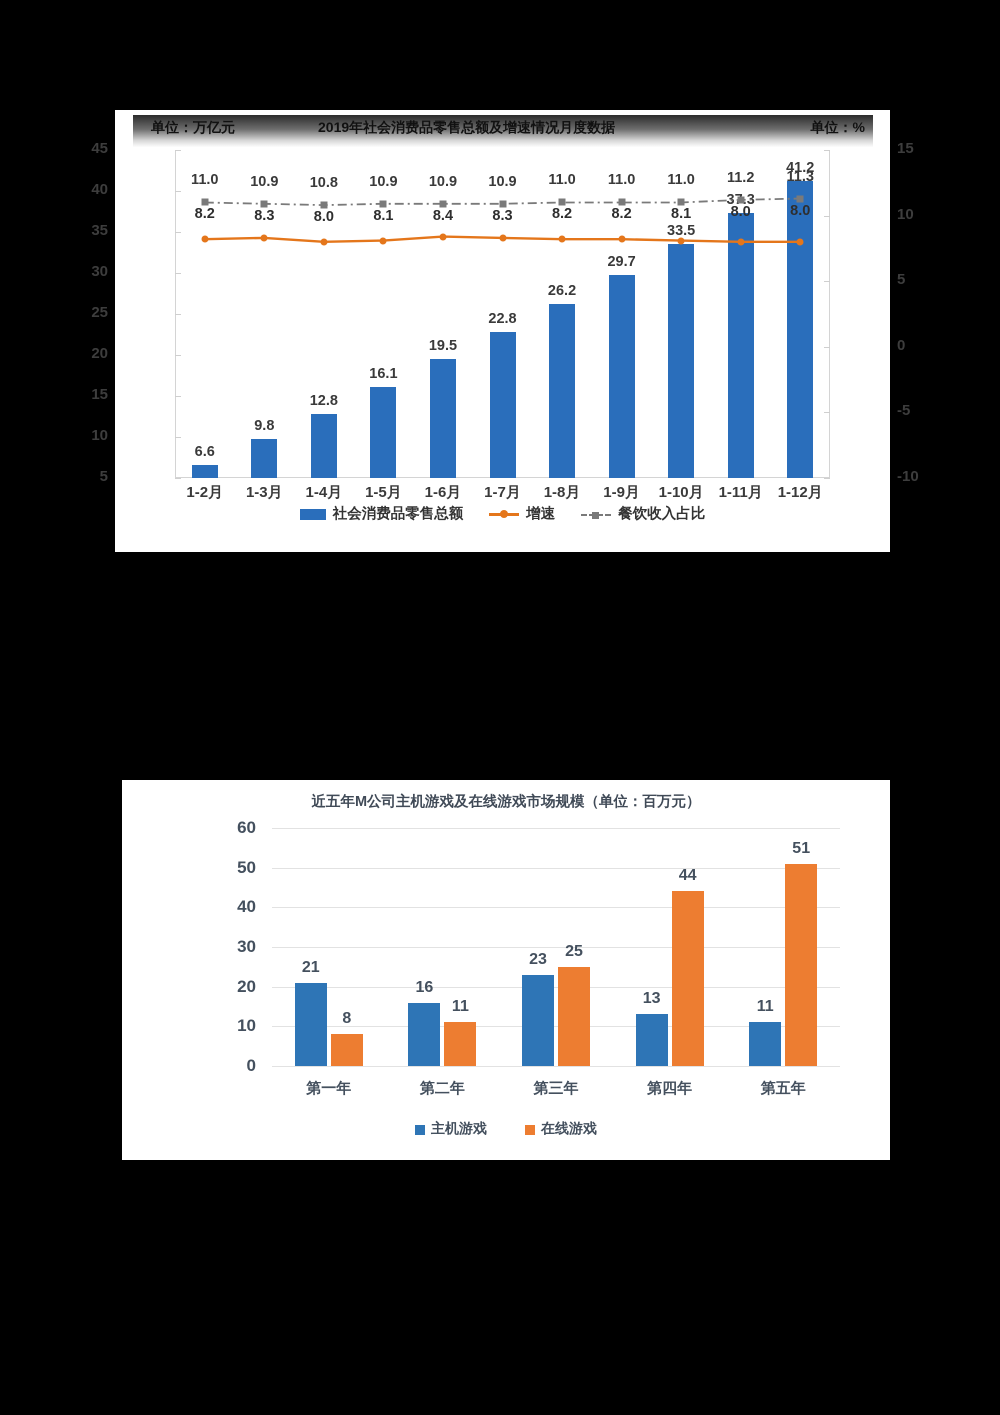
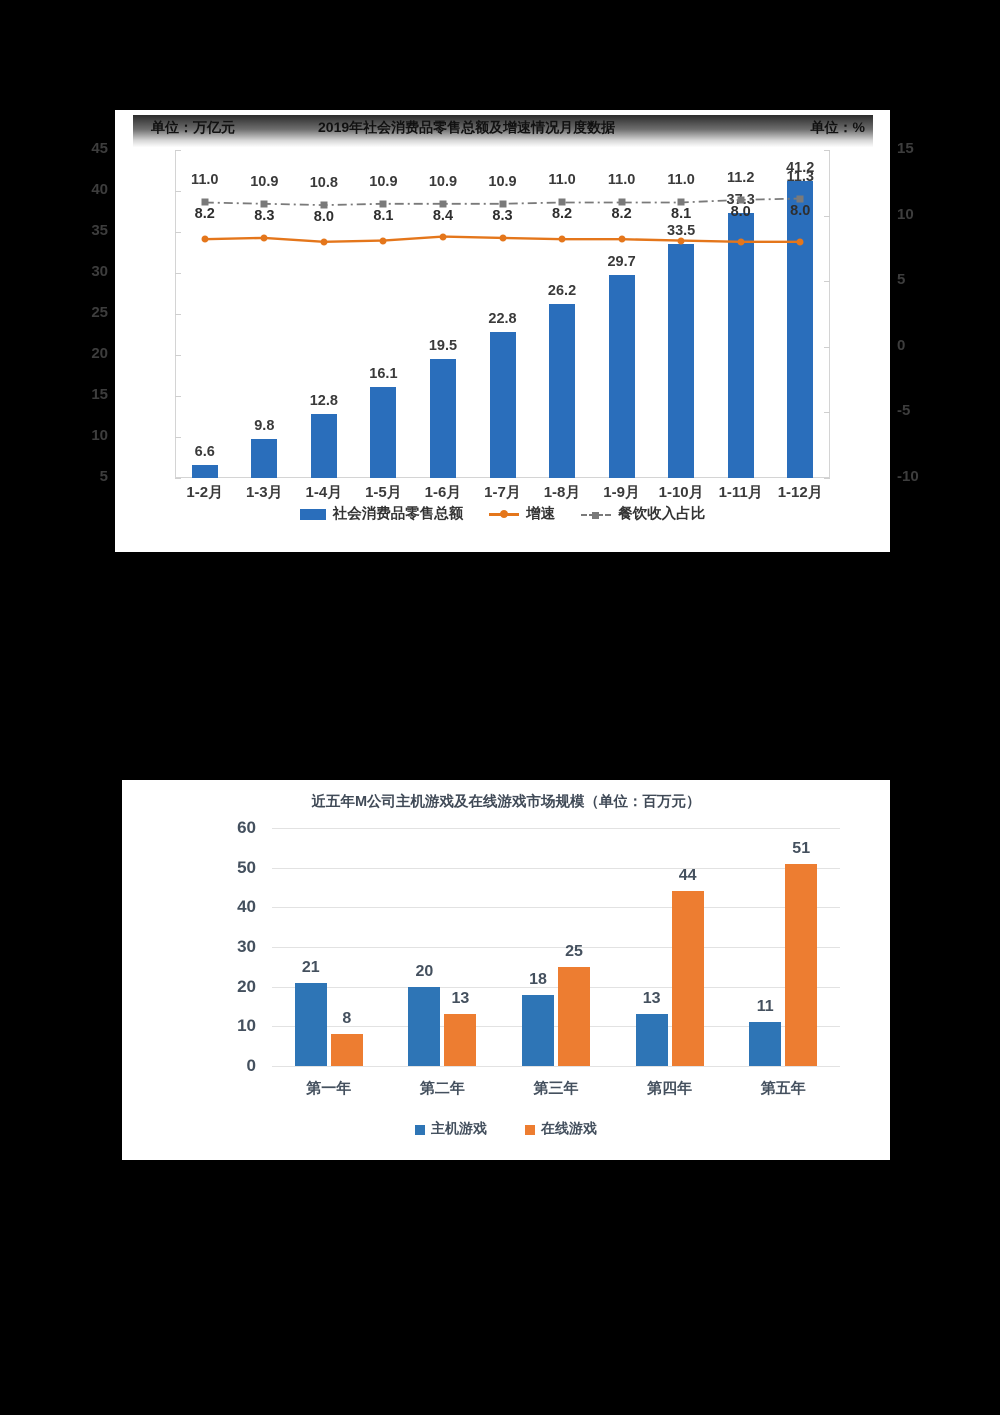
近五年M公司主机游戏及在线游戏市场规模（单位：百万元）/主机游戏/第二年: 16 -> 20
近五年M公司主机游戏及在线游戏市场规模（单位：百万元）/在线游戏/第二年: 11 -> 13
近五年M公司主机游戏及在线游戏市场规模（单位：百万元）/主机游戏/第三年: 23 -> 18
